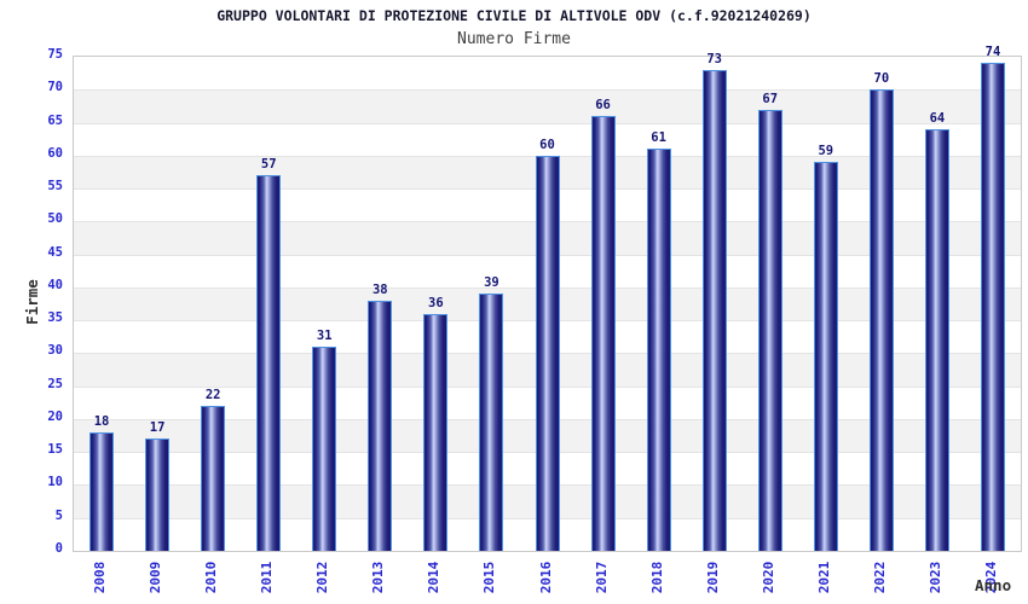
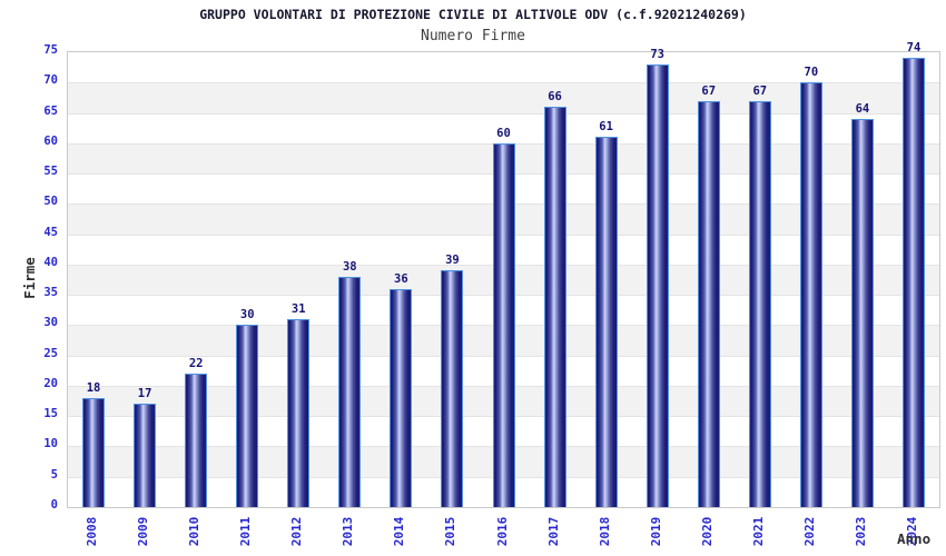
2011: 57 -> 30
2021: 59 -> 67
